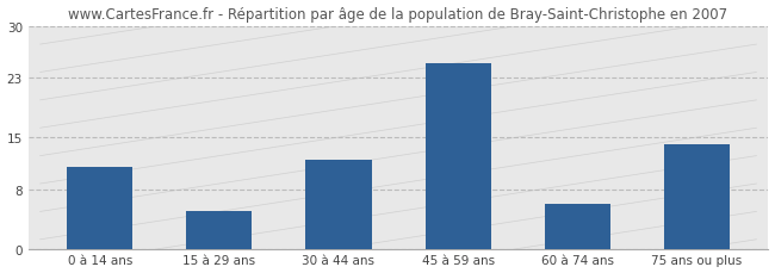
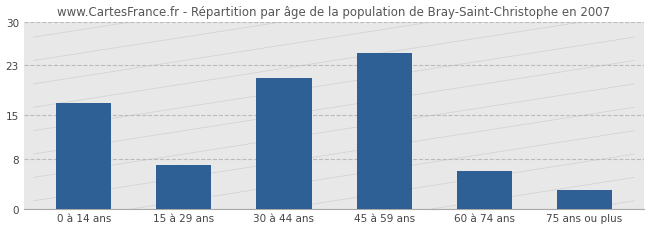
0 à 14 ans: 11 -> 17
15 à 29 ans: 5 -> 7
30 à 44 ans: 12 -> 21
75 ans ou plus: 14 -> 3
